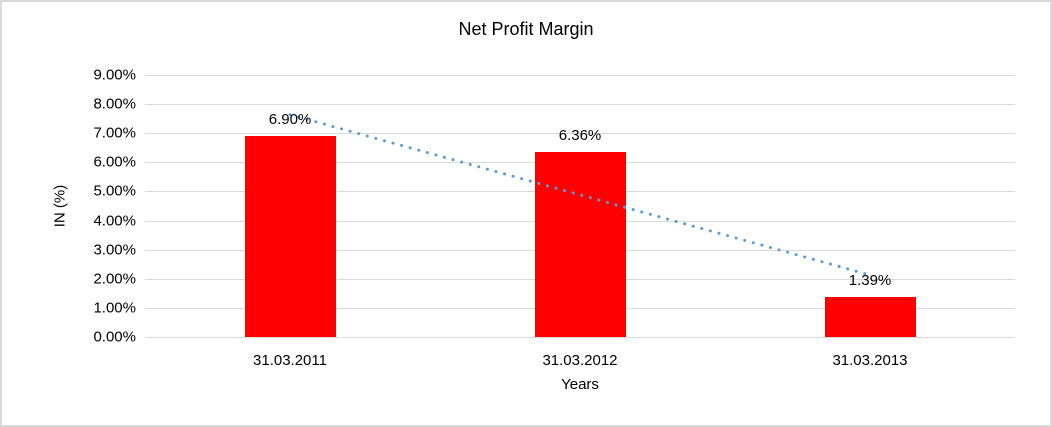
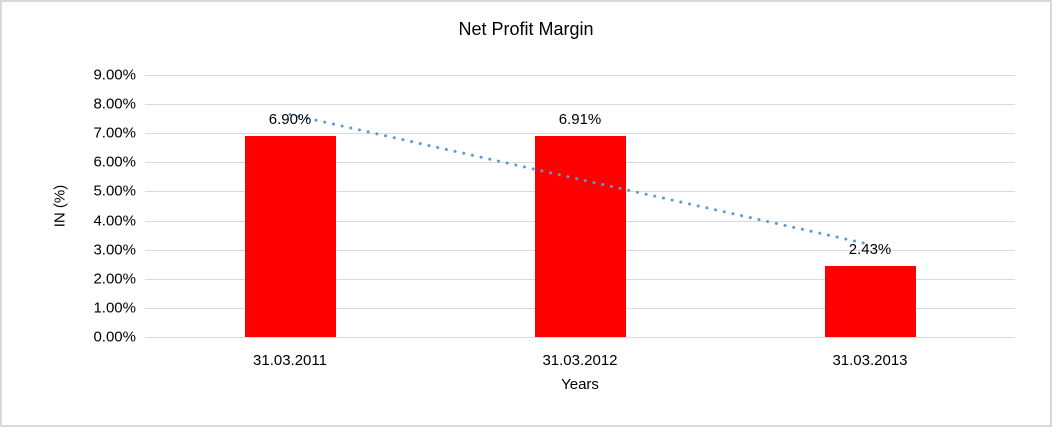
31.03.2012: 6.36% -> 6.91%
31.03.2013: 1.39% -> 2.43%
